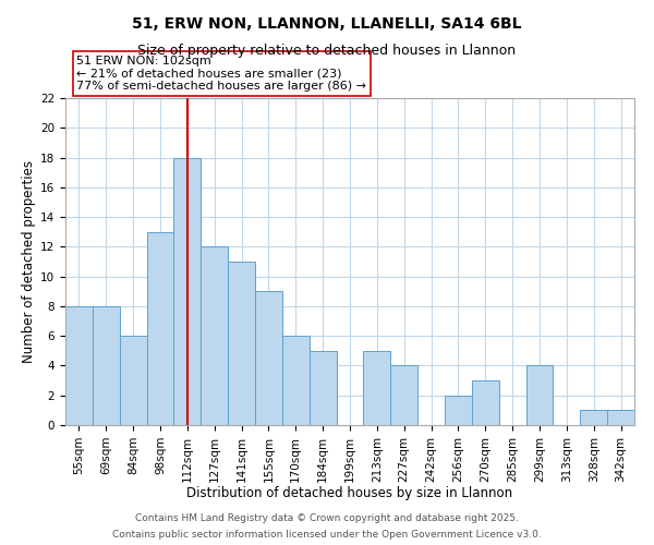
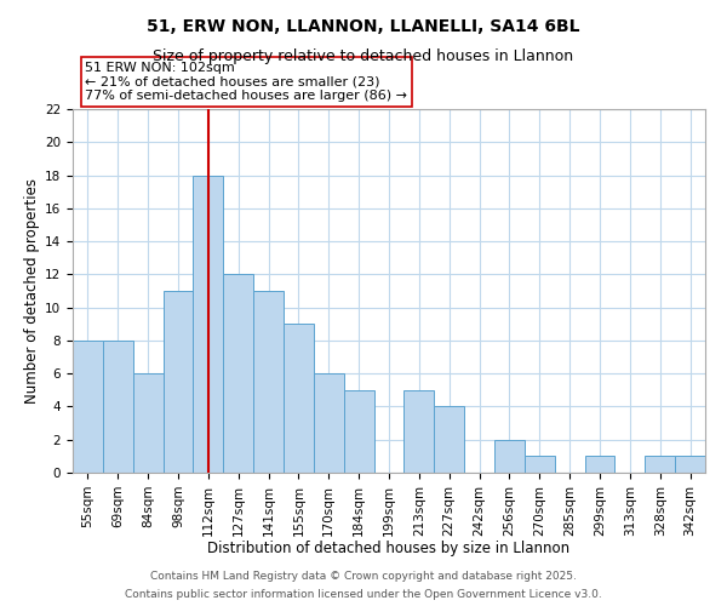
98sqm: 13 -> 11
270sqm: 3 -> 1
299sqm: 4 -> 1
